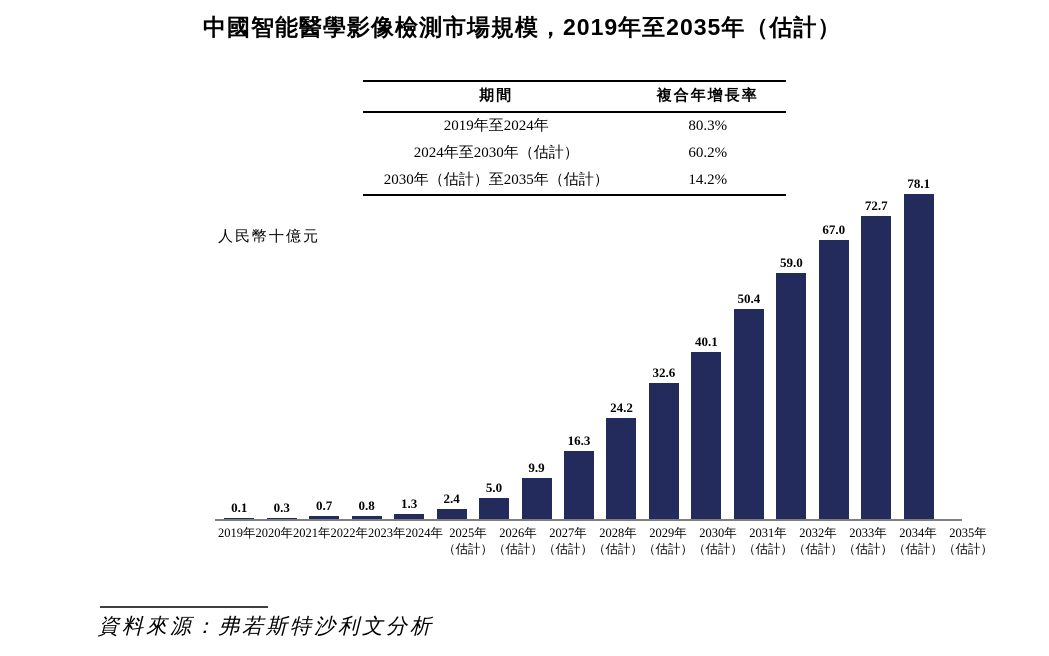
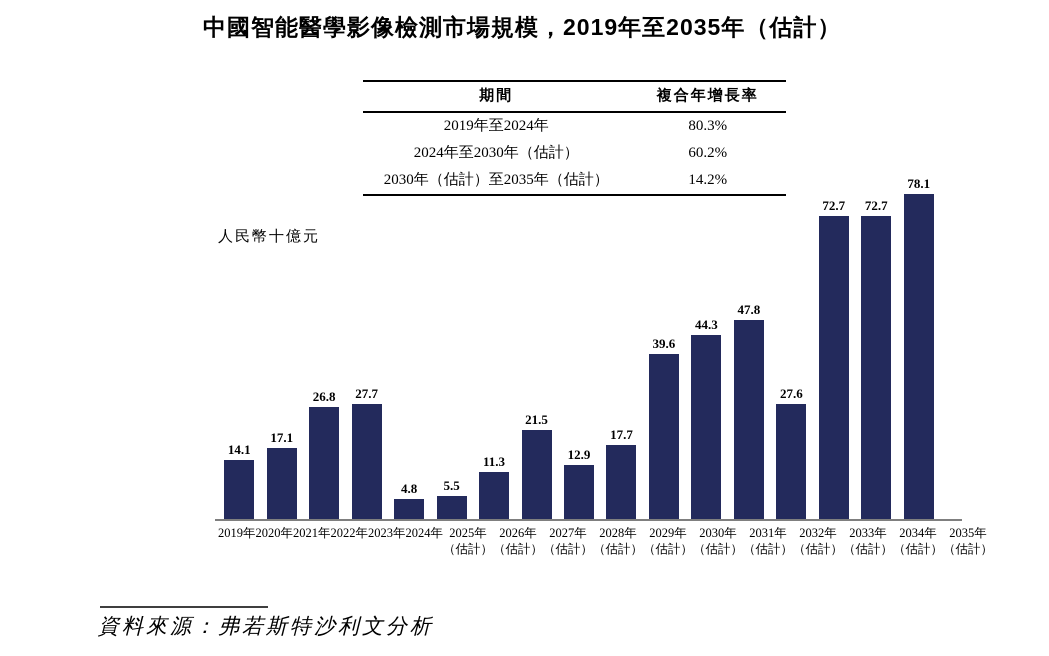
2019年: 0.1 -> 14.1
2020年: 0.3 -> 17.1
2021年: 0.7 -> 26.8
2022年: 0.8 -> 27.7
2023年: 1.3 -> 4.8
2024年: 2.4 -> 5.5
2025年: 5.0 -> 11.3
2026年: 9.9 -> 21.5
2027年: 16.3 -> 12.9
2028年: 24.2 -> 17.7
2029年: 32.6 -> 39.6
2030年: 40.1 -> 44.3
2031年: 50.4 -> 47.8
2032年: 59.0 -> 27.6
2033年: 67.0 -> 72.7
